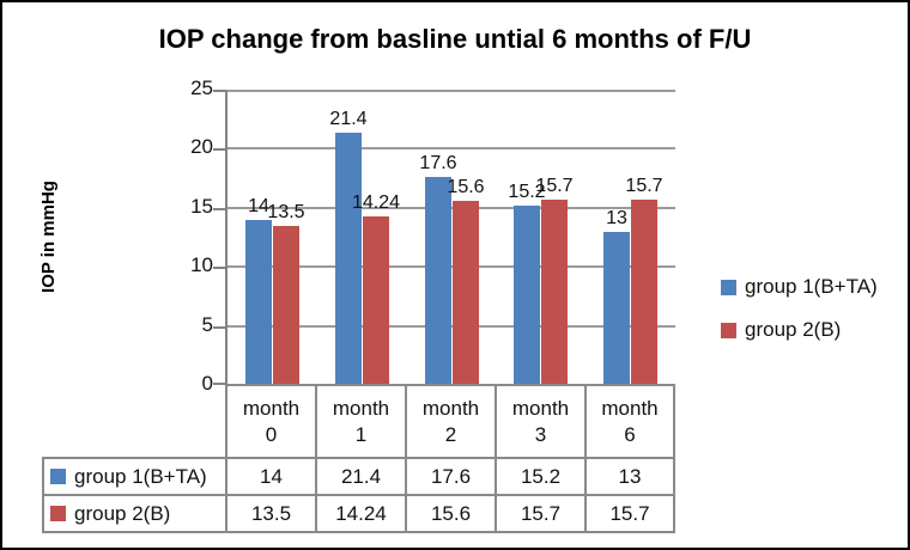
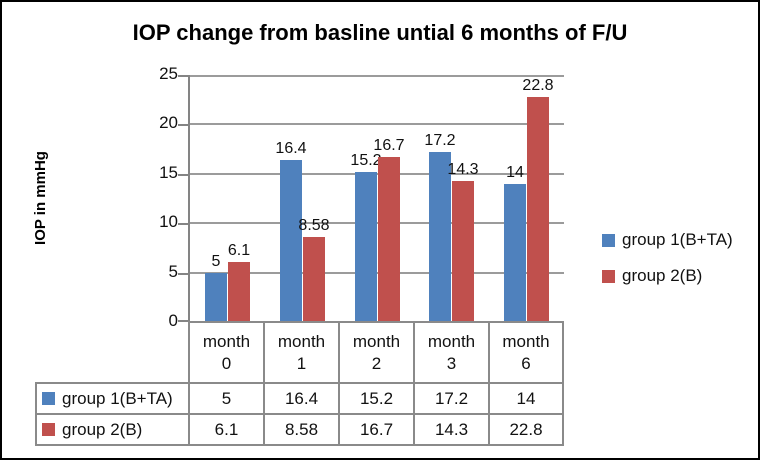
group 1(B+TA)/month 0: 14 -> 5
group 2(B)/month 0: 13.5 -> 6.1
group 1(B+TA)/month 1: 21.4 -> 16.4
group 2(B)/month 1: 14.24 -> 8.58
group 1(B+TA)/month 2: 17.6 -> 15.2
group 2(B)/month 2: 15.6 -> 16.7
group 1(B+TA)/month 3: 15.2 -> 17.2
group 2(B)/month 3: 15.7 -> 14.3
group 1(B+TA)/month 6: 13 -> 14
group 2(B)/month 6: 15.7 -> 22.8
